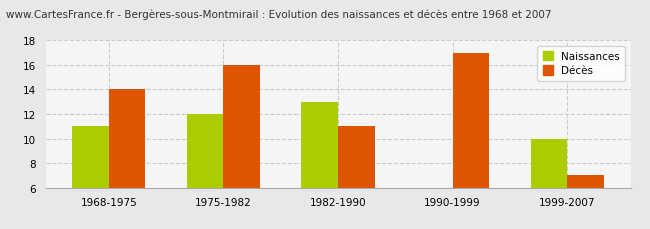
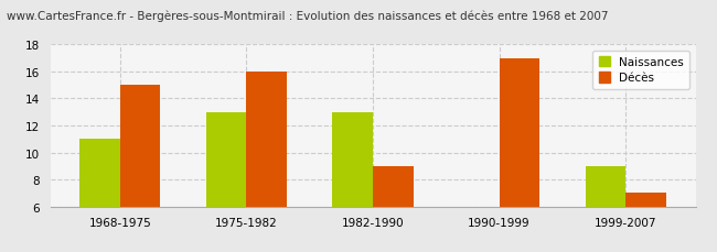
Décès/1968-1975: 14 -> 15
Naissances/1975-1982: 12 -> 13
Décès/1982-1990: 11 -> 9
Naissances/1999-2007: 10 -> 9
